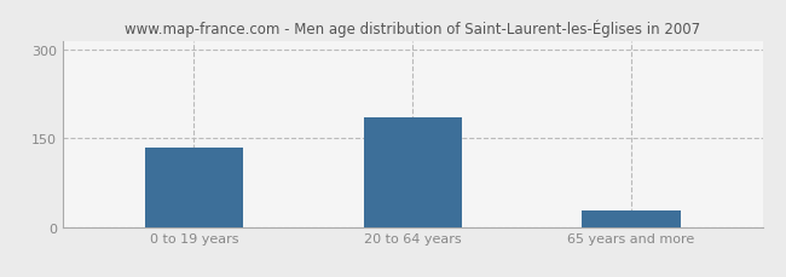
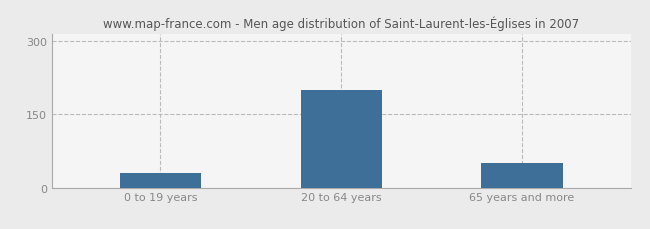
0 to 19 years: 135 -> 30
20 to 64 years: 185 -> 200
65 years and more: 28 -> 50
